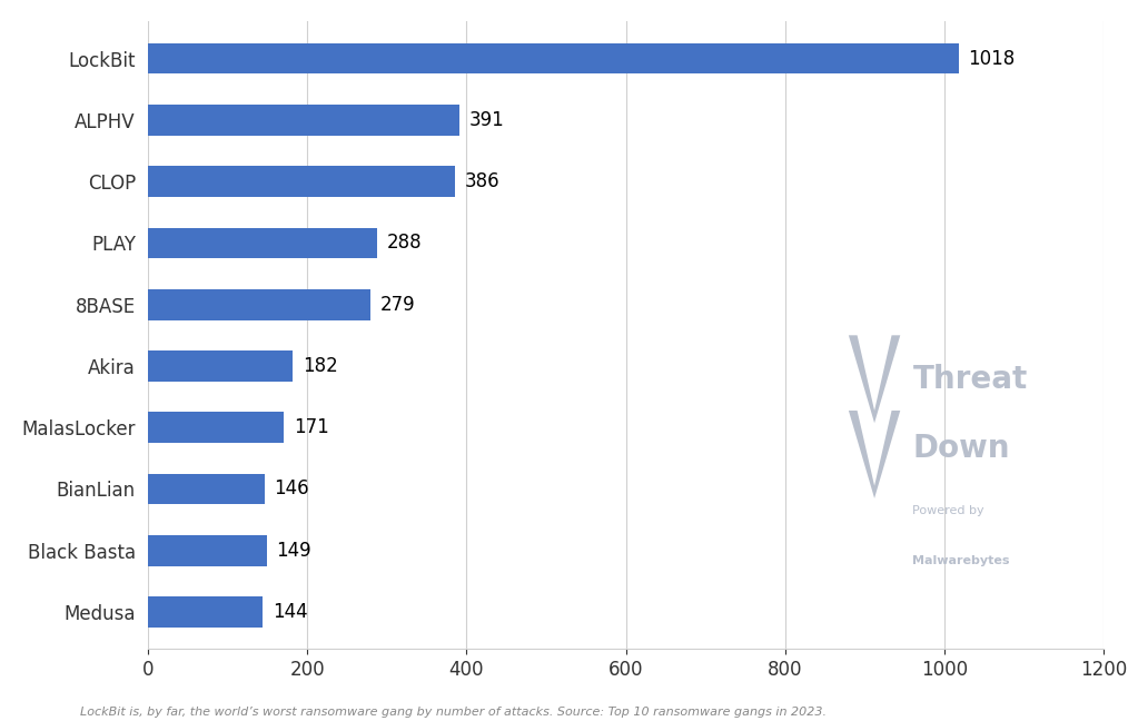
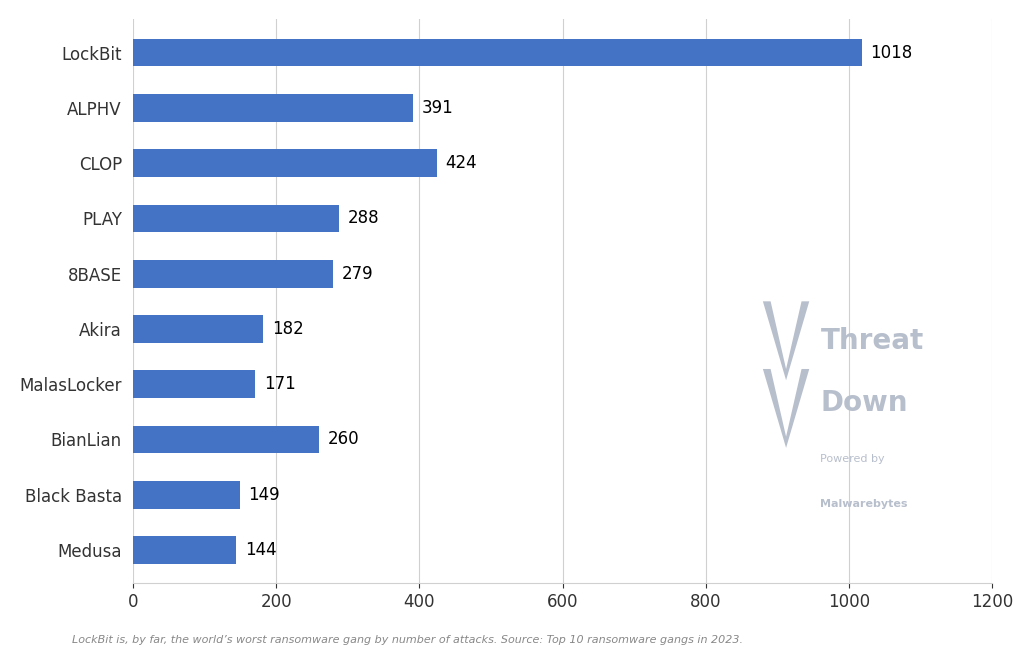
CLOP: 386 -> 424
BianLian: 146 -> 260
